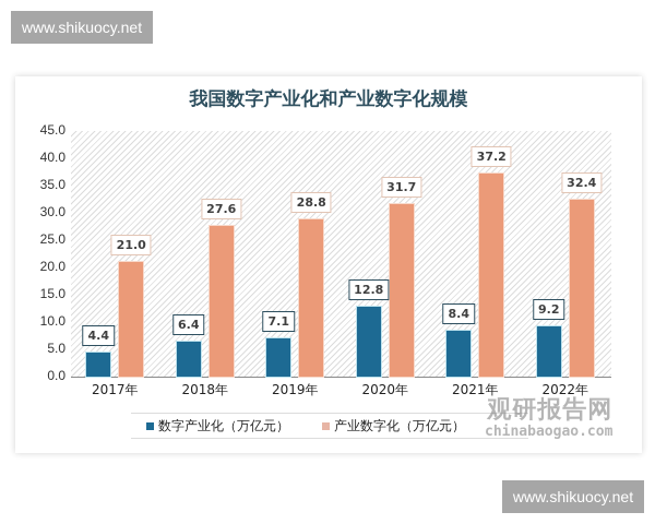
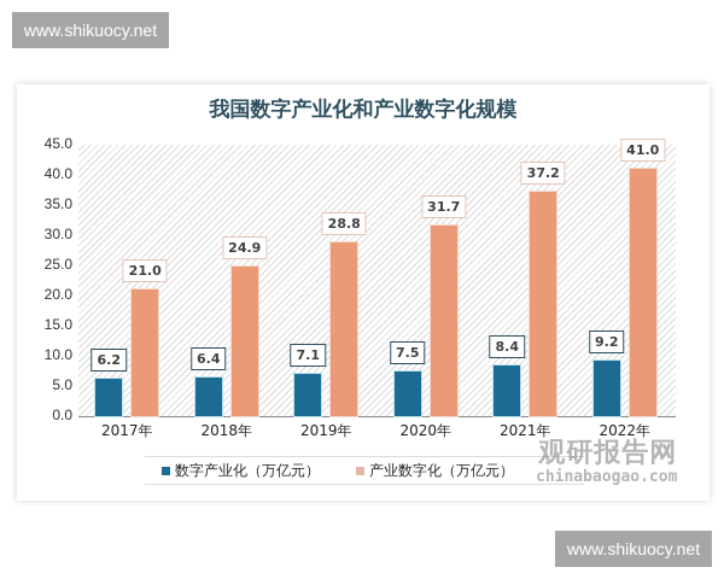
数字产业化（万亿元）/2017年: 4.4 -> 6.2
产业数字化（万亿元）/2018年: 27.6 -> 24.9
数字产业化（万亿元）/2020年: 12.8 -> 7.5
产业数字化（万亿元）/2022年: 32.4 -> 41.0
